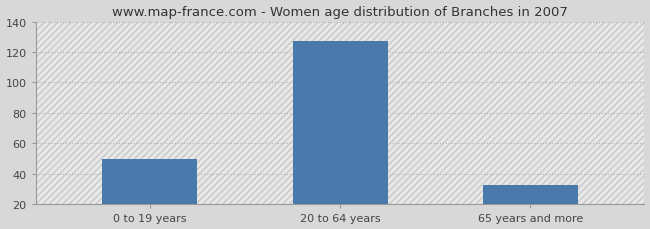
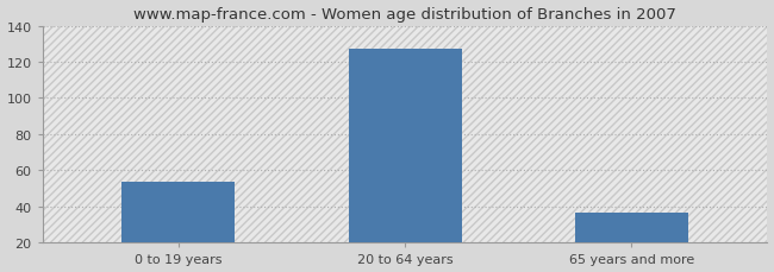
0 to 19 years: 50 -> 54
65 years and more: 33 -> 37
